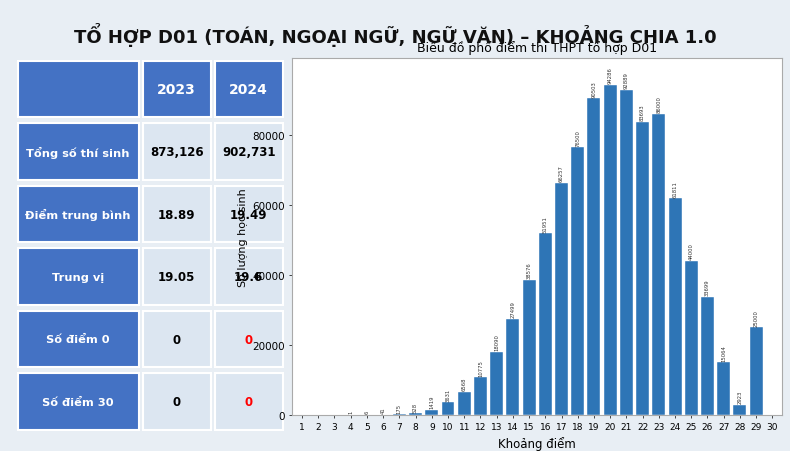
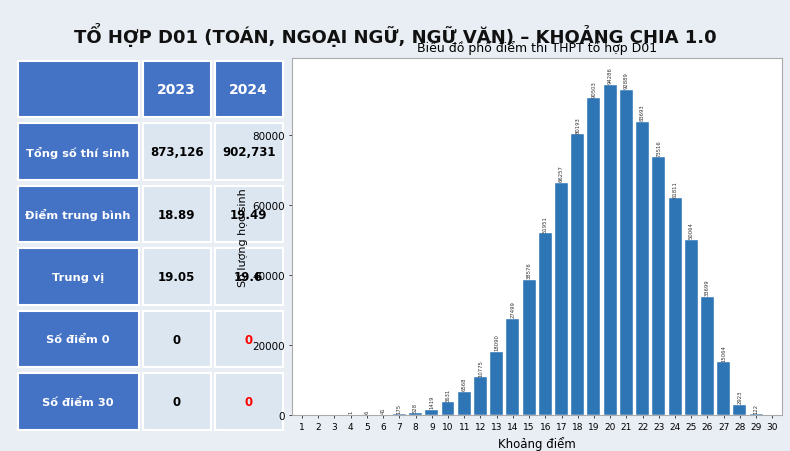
18: 76500 -> 80200
23: 86000 -> 73500
25: 44000 -> 50100
29: 25000 -> 100
